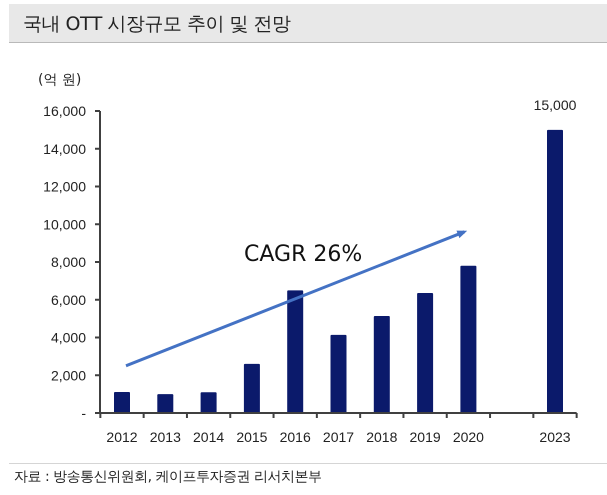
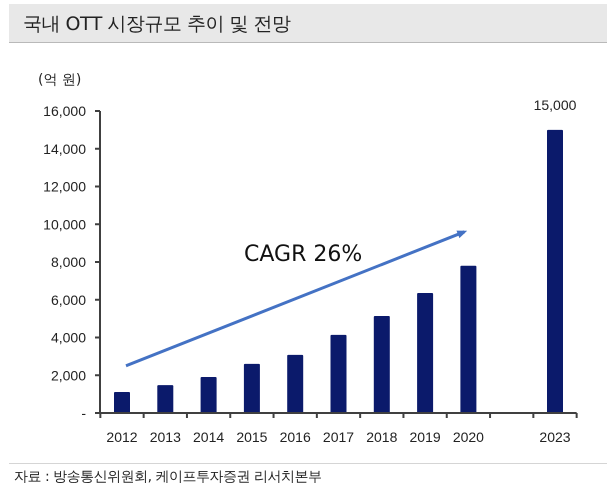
2013: 1000 -> 1500
2014: 1100 -> 1900
2016: 6500 -> 3100
